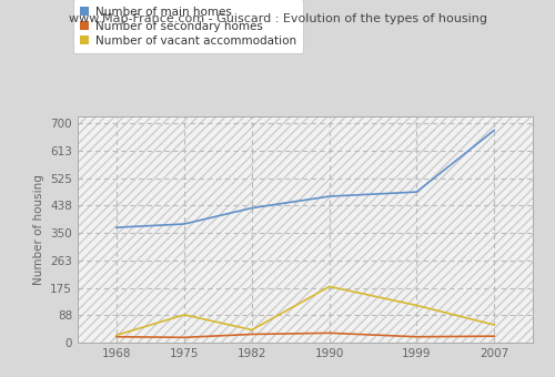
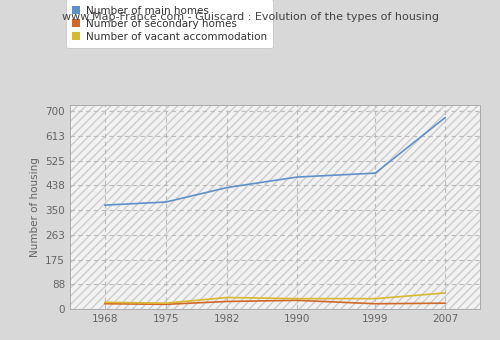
Number of vacant accommodation/1975: 90 -> 22
Number of vacant accommodation/1990: 180 -> 38
Number of vacant accommodation/1999: 120 -> 38
